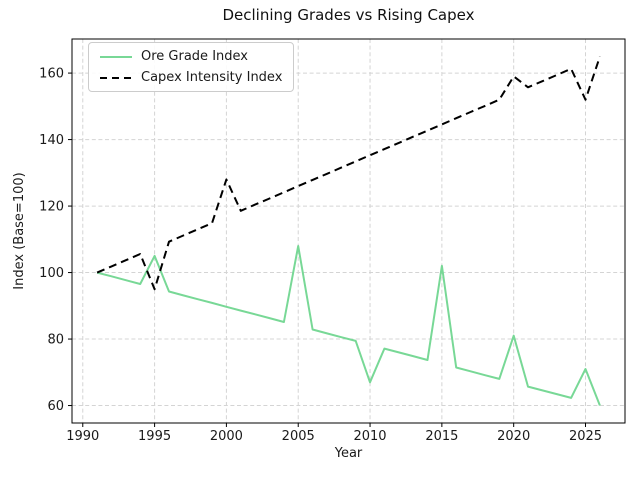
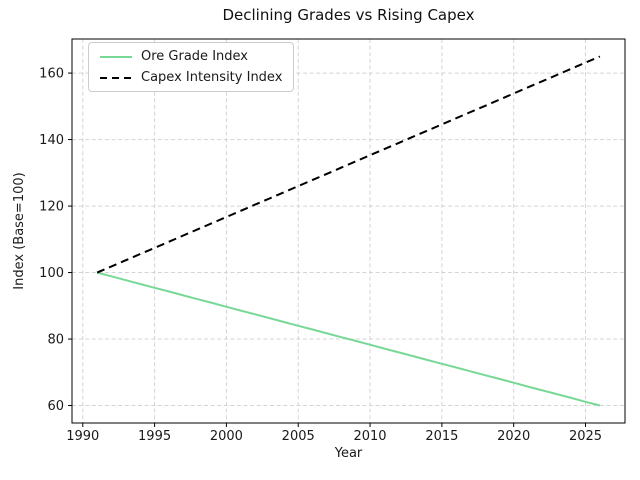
Ore Grade Index/1995: 105 -> 95
Capex Intensity Index/1995: 95 -> 107
Capex Intensity Index/2000: 128 -> 117
Ore Grade Index/2005: 108 -> 84
Ore Grade Index/2010: 67 -> 78
Ore Grade Index/2015: 102 -> 73
Ore Grade Index/2020: 81 -> 67
Capex Intensity Index/2020: 159 -> 154
Ore Grade Index/2025: 71 -> 61
Capex Intensity Index/2025: 152 -> 163
